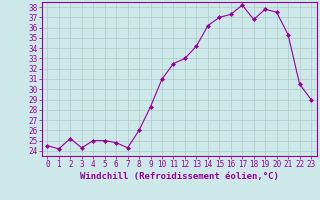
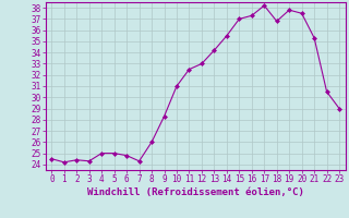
2: 25.2 -> 24.4
14: 36.2 -> 35.5
